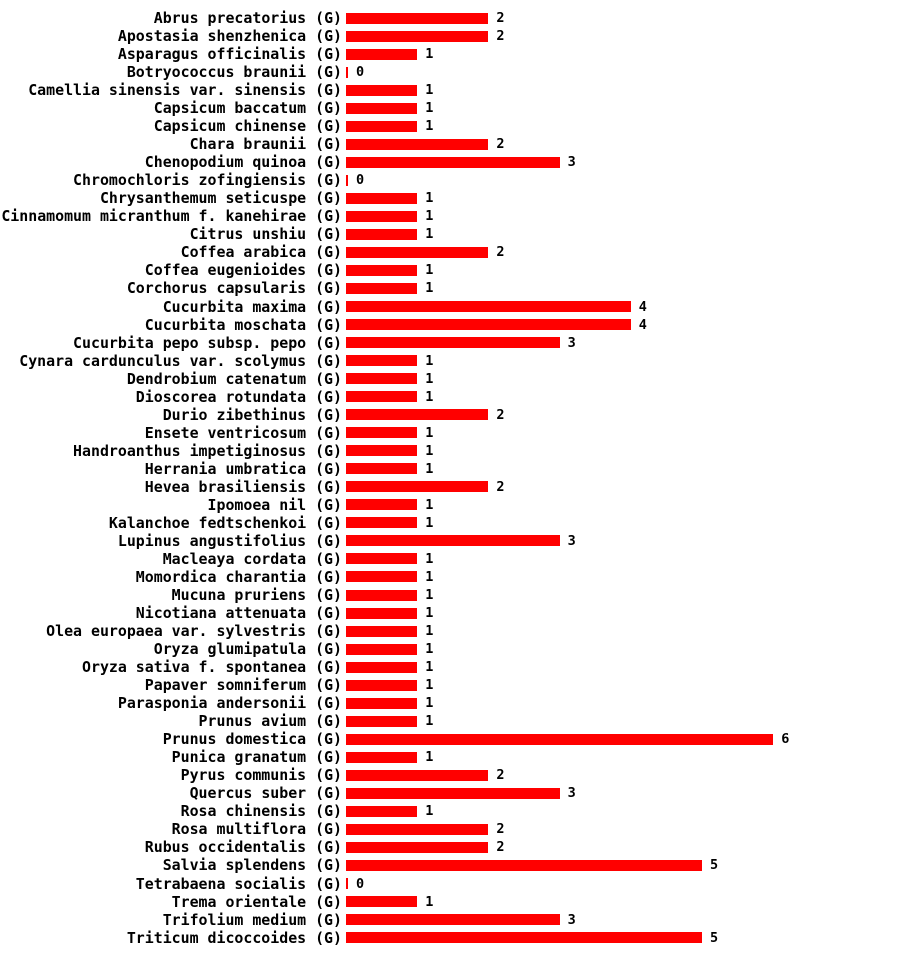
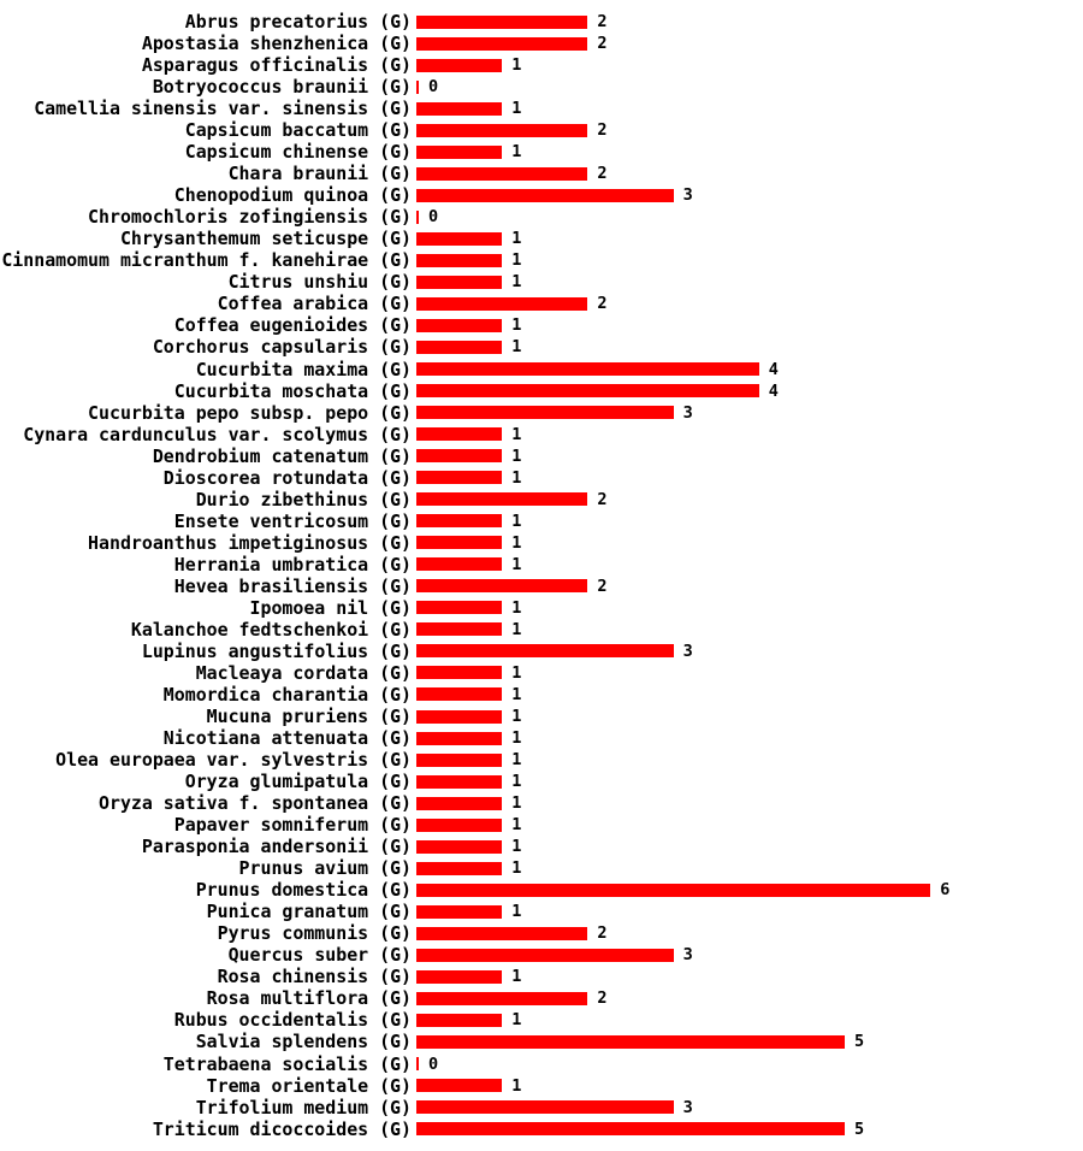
Capsicum baccatum (G): 1 -> 2
Rubus occidentalis (G): 2 -> 1
